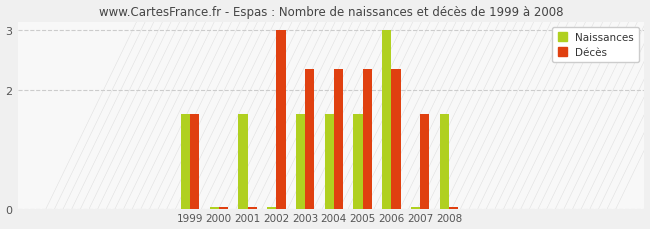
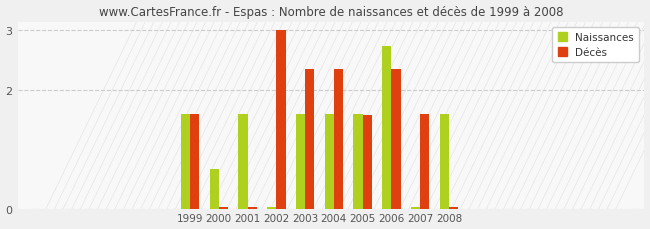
Naissances/2000: 0.02 -> 0.66
Décès/2005: 2.35 -> 1.58
Naissances/2006: 3.00 -> 2.74
